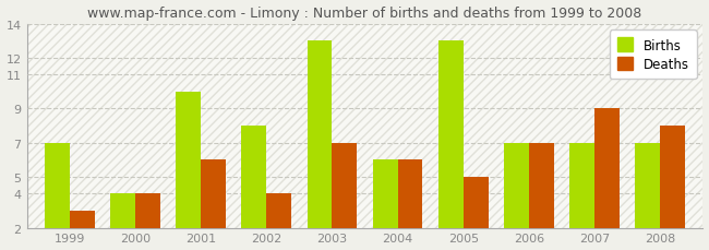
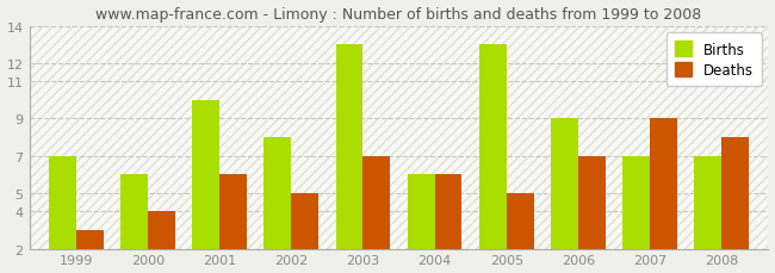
Births/2000: 4 -> 6
Deaths/2002: 4 -> 5
Births/2006: 7 -> 9
